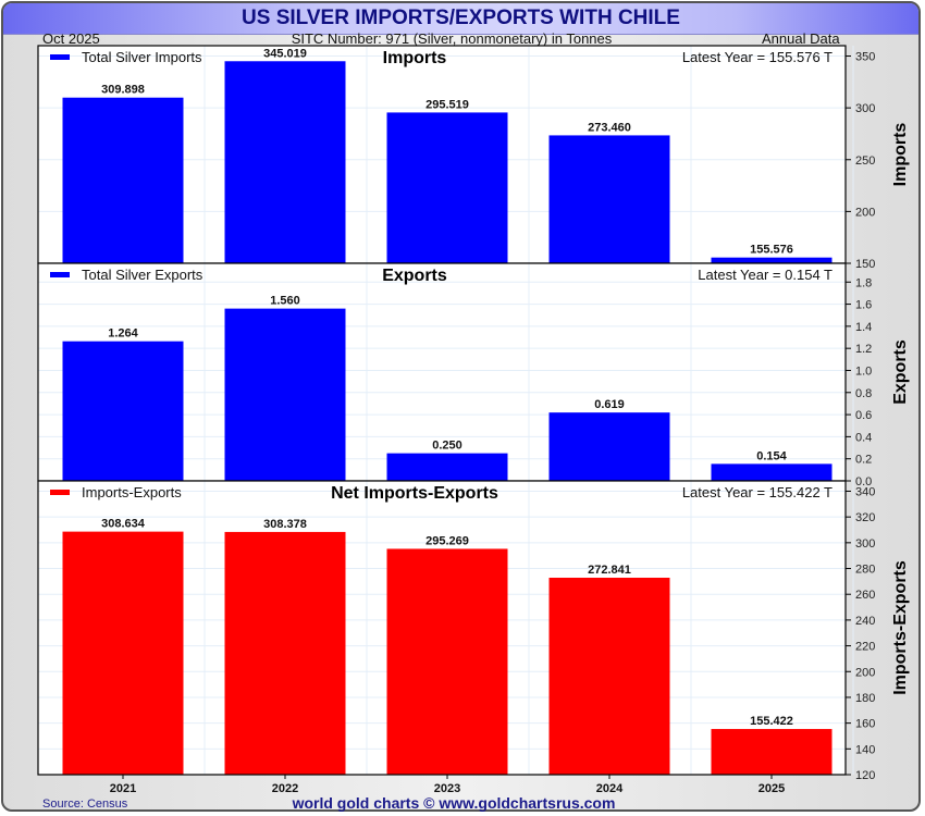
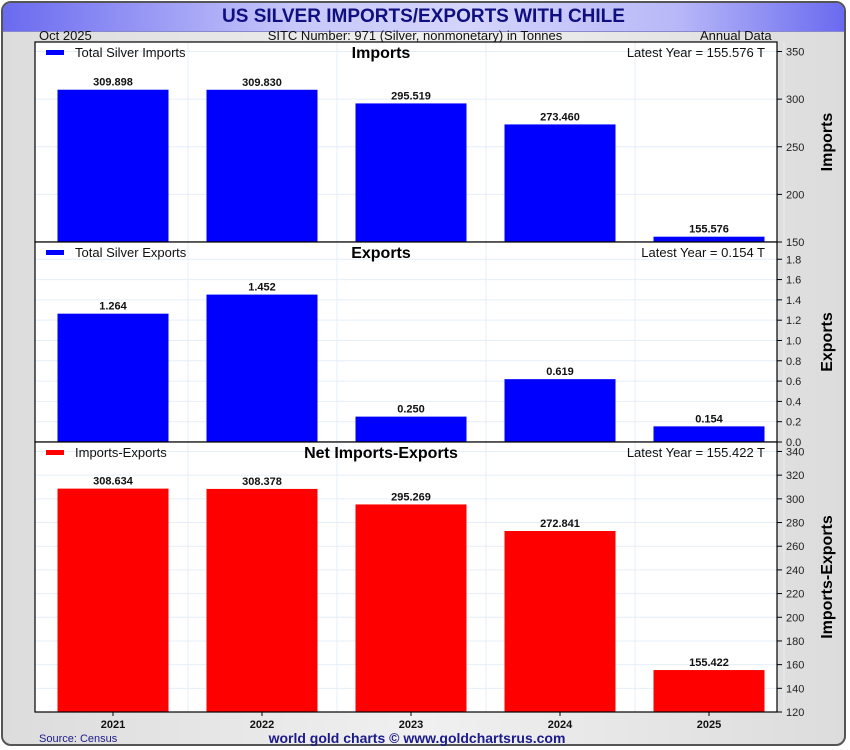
Imports/2022: 345.019 -> 309.830
Exports/2022: 1.560 -> 1.452
